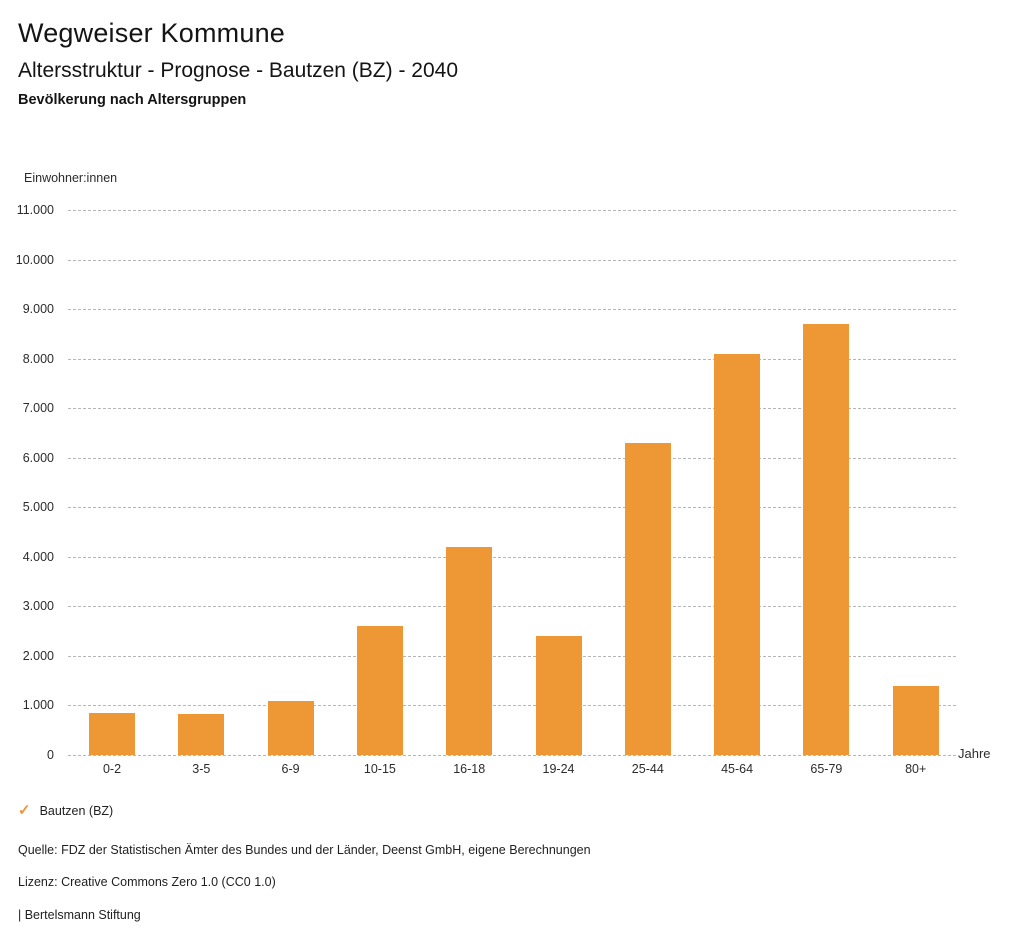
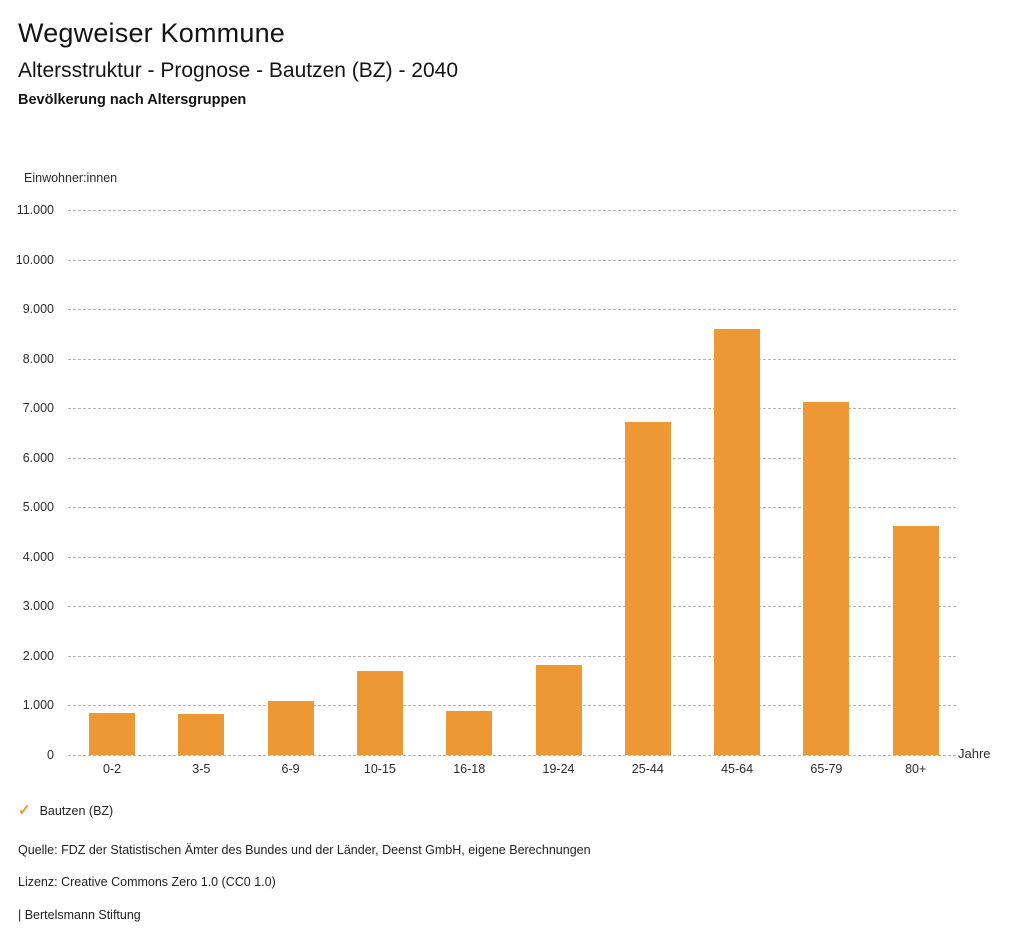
10-15: 2600 -> 1700
16-18: 4200 -> 900
19-24: 2400 -> 1800
25-44: 6300 -> 6700
45-64: 8100 -> 8600
65-79: 8700 -> 7100
80+: 1400 -> 4600
